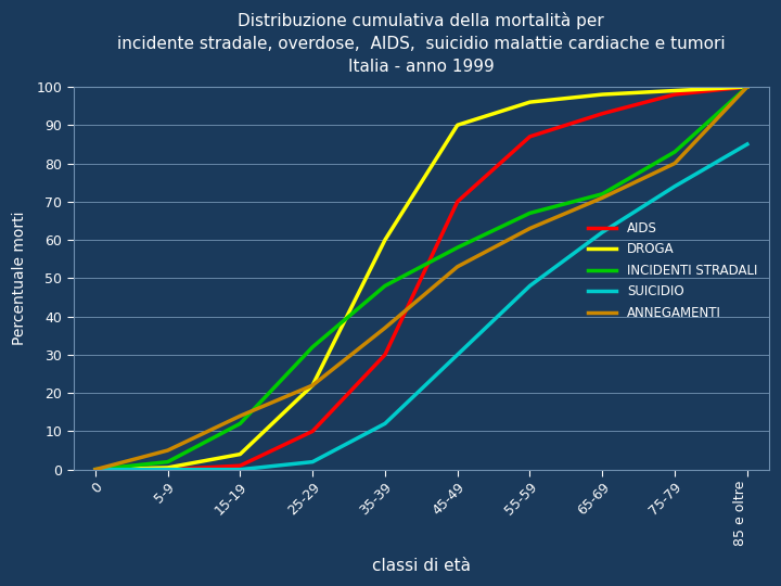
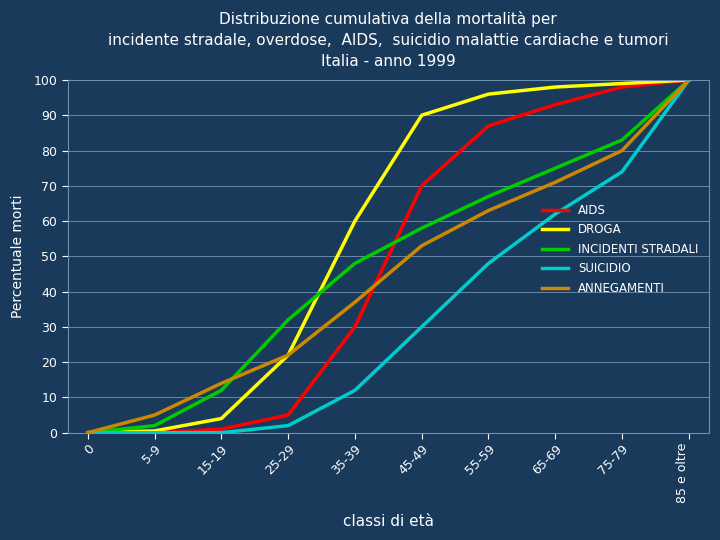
AIDS/25-29: 10 -> 5
INCIDENTI STRADALI/65-69: 72 -> 75
SUICIDIO/85 e oltre: 85 -> 100
